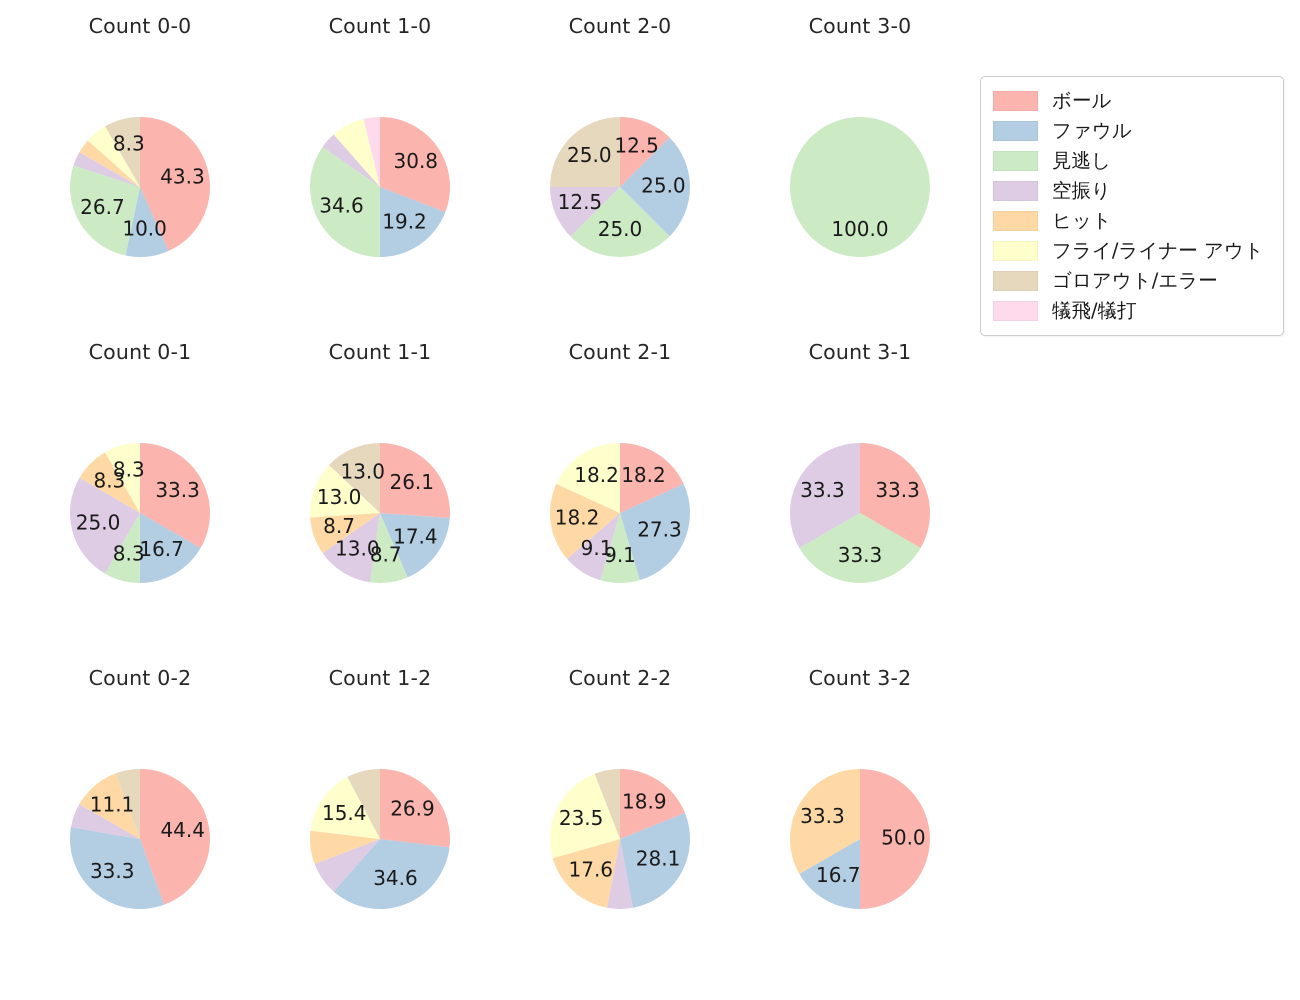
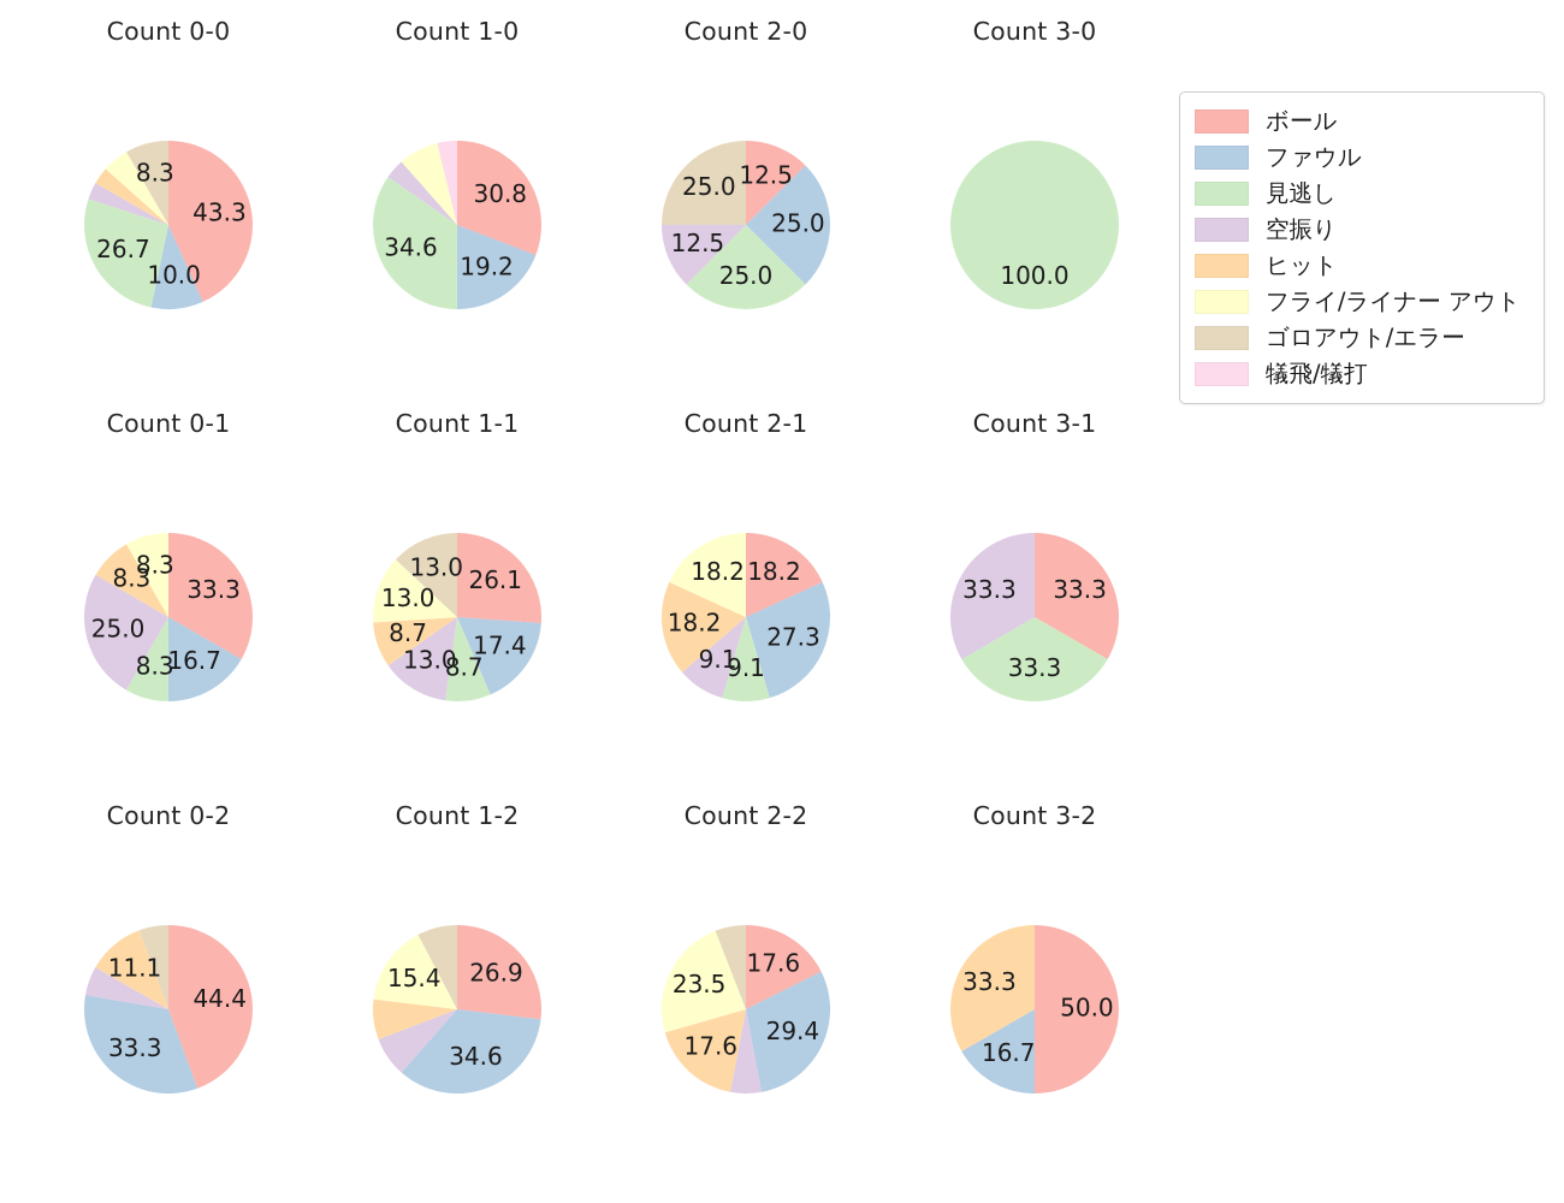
Count 2-2/ボール: 18.9 -> 17.6
Count 2-2/ファウル: 28.1 -> 29.4
